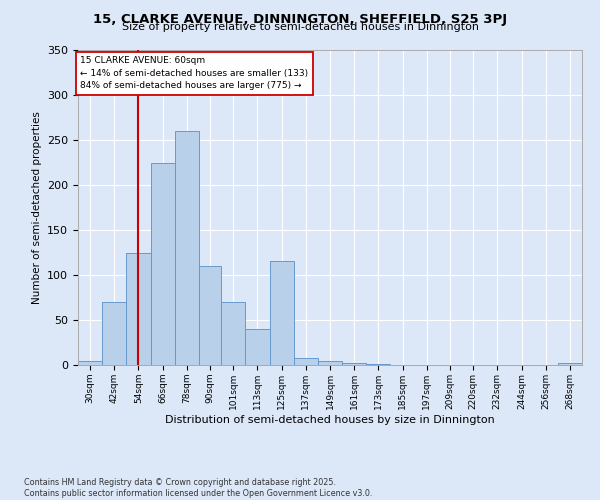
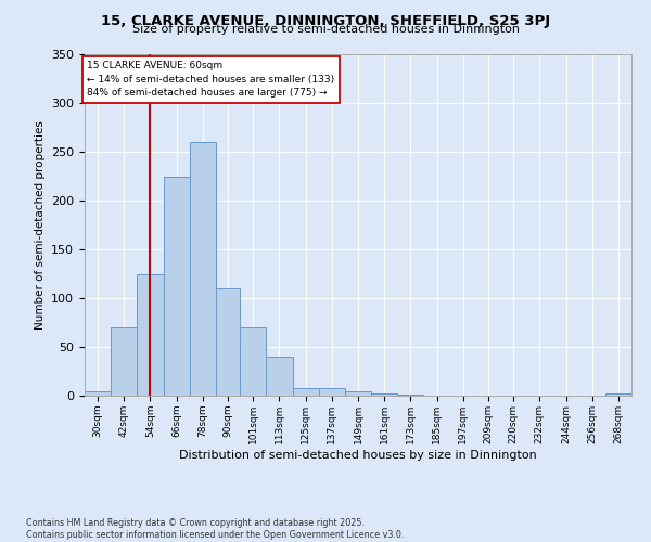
125sqm: 116 -> 8
